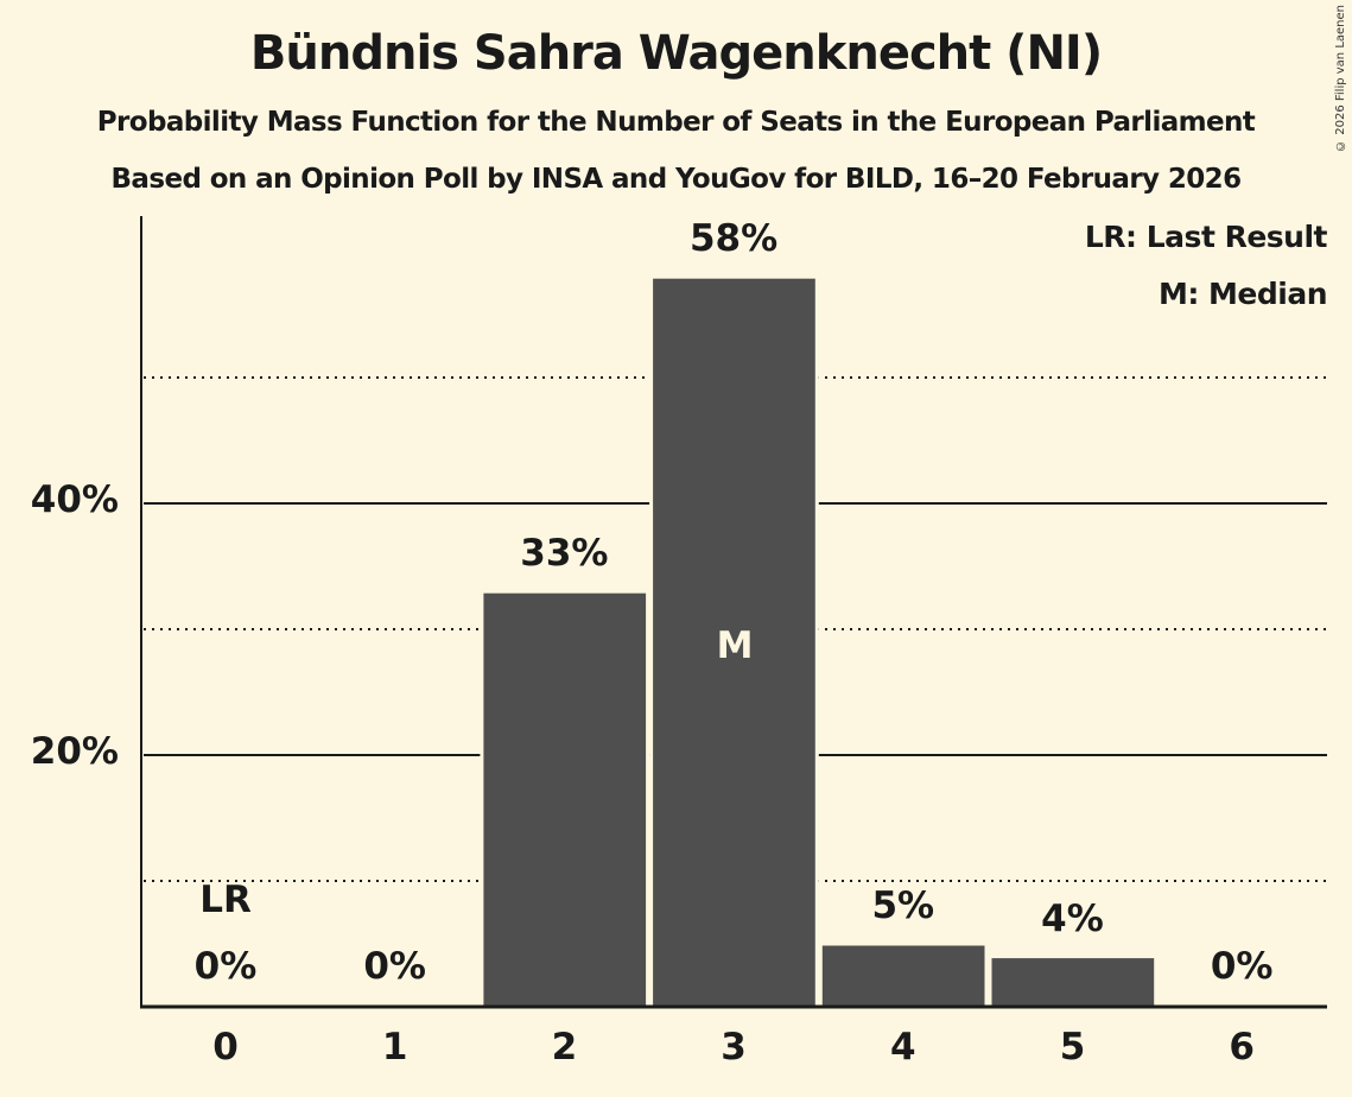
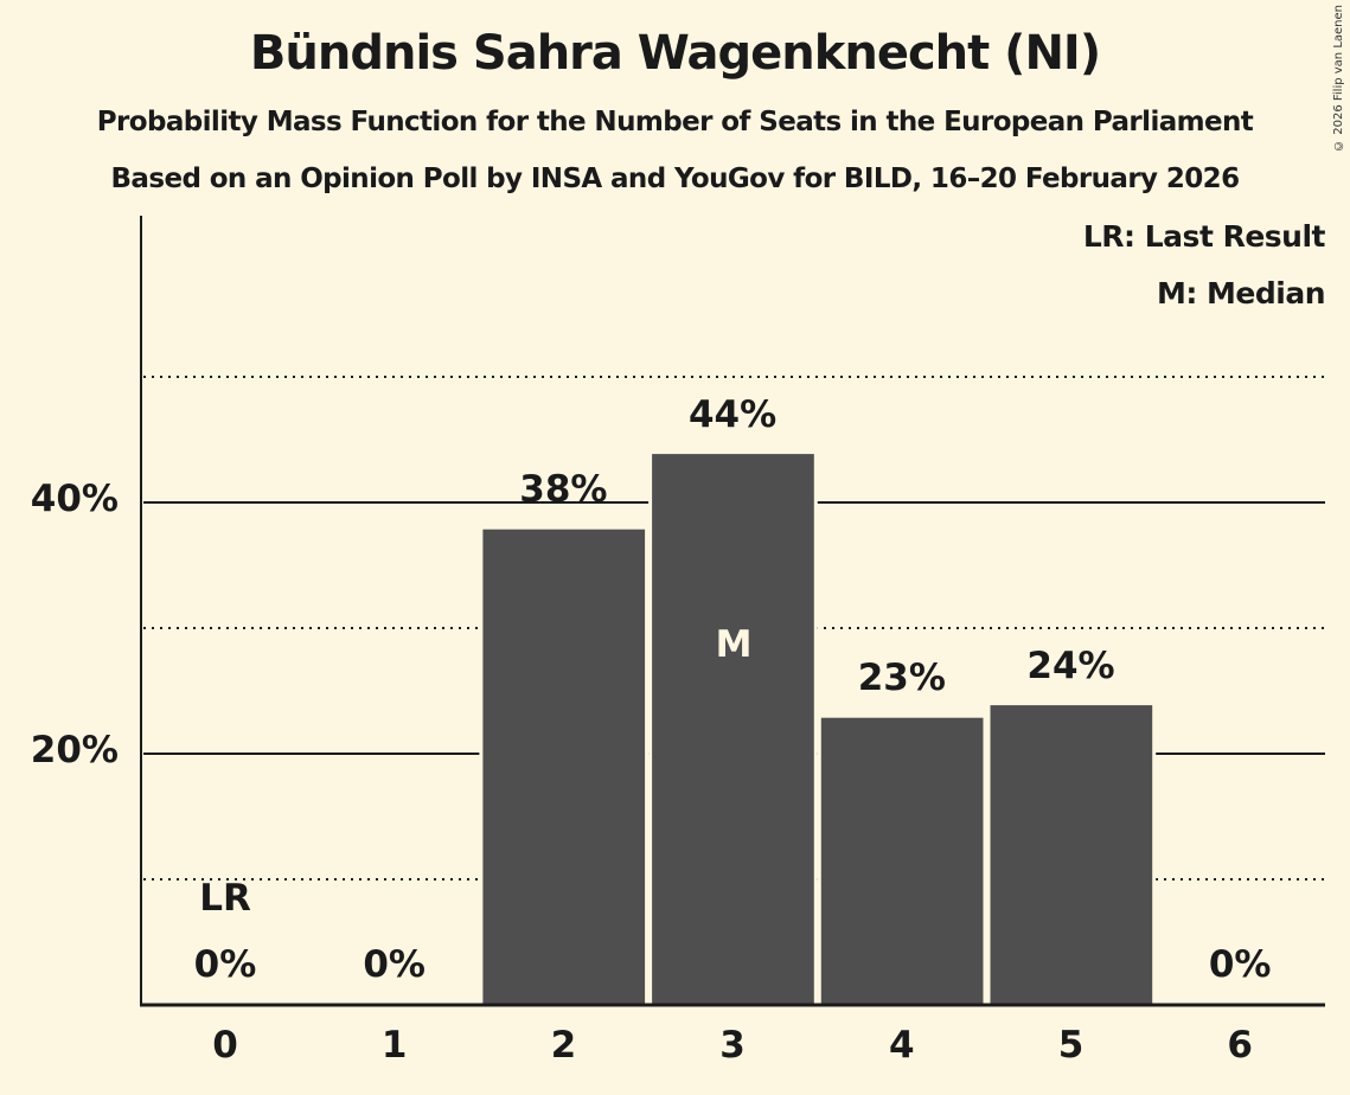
2: 33% -> 38%
3: 58% -> 44%
4: 5% -> 23%
5: 4% -> 24%
